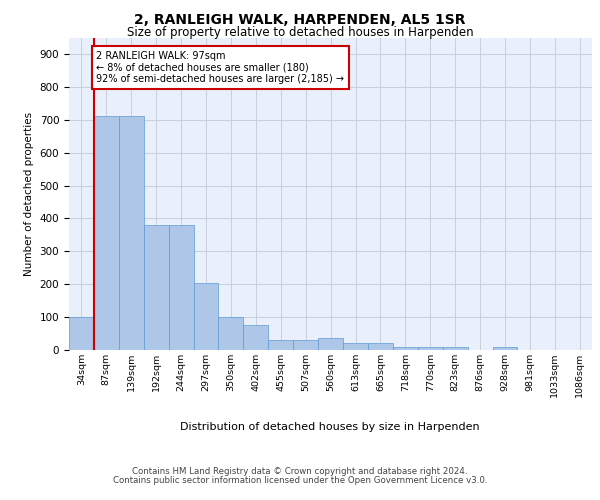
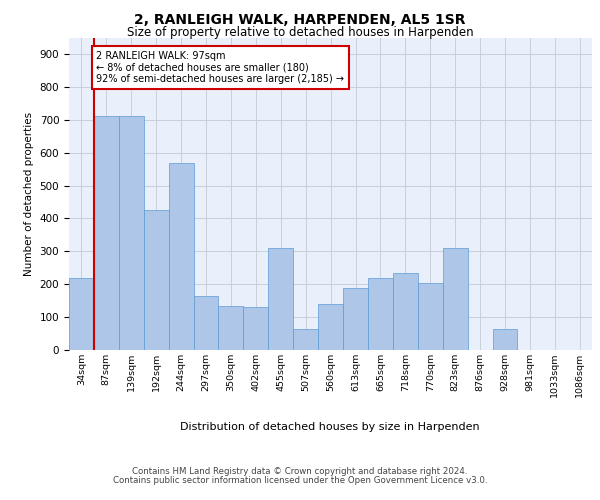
34sqm: 100 -> 220
192sqm: 380 -> 425
244sqm: 380 -> 570
297sqm: 205 -> 165
350sqm: 100 -> 135
402sqm: 75 -> 130
455sqm: 30 -> 310
507sqm: 30 -> 65
560sqm: 35 -> 140
613sqm: 20 -> 190
665sqm: 20 -> 220
718sqm: 10 -> 235
770sqm: 10 -> 205
823sqm: 10 -> 310
928sqm: 10 -> 65
